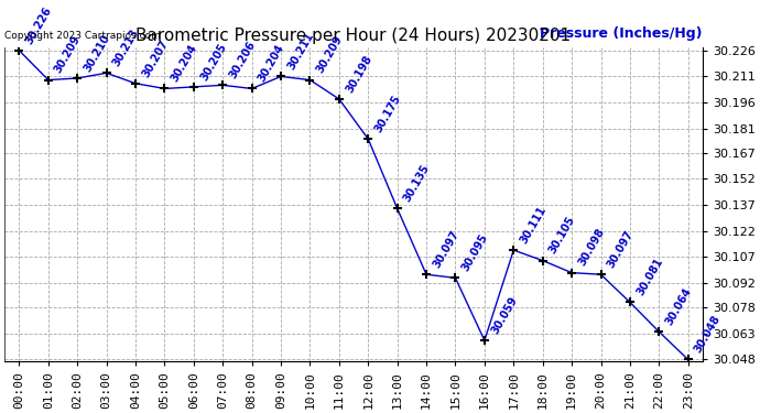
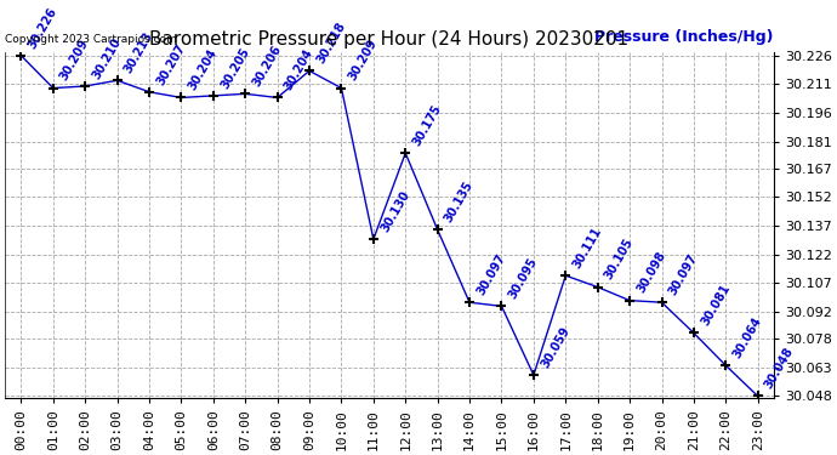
09:00: 30.211 -> 30.218
11:00: 30.198 -> 30.130
